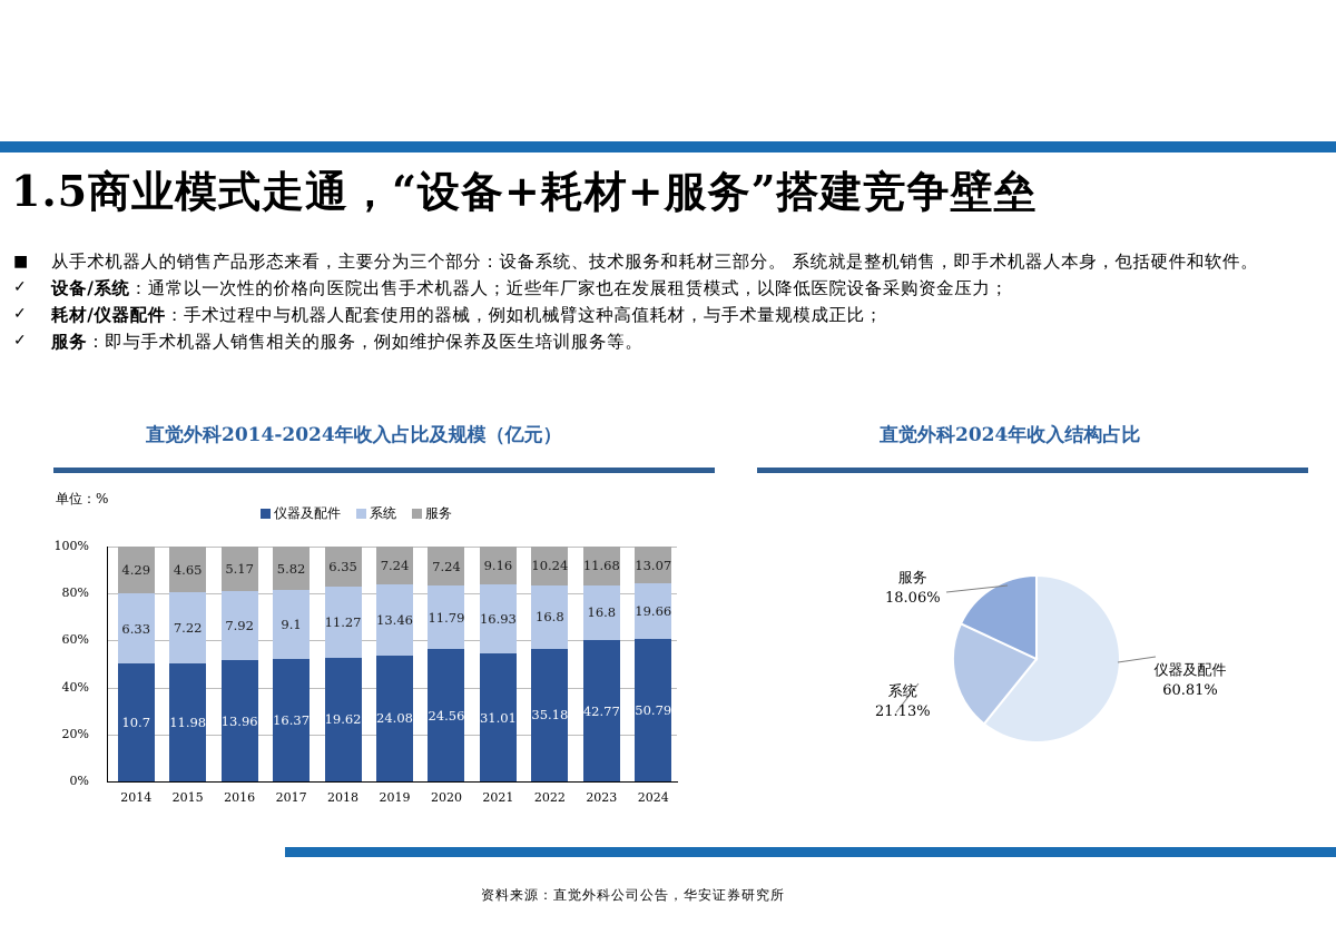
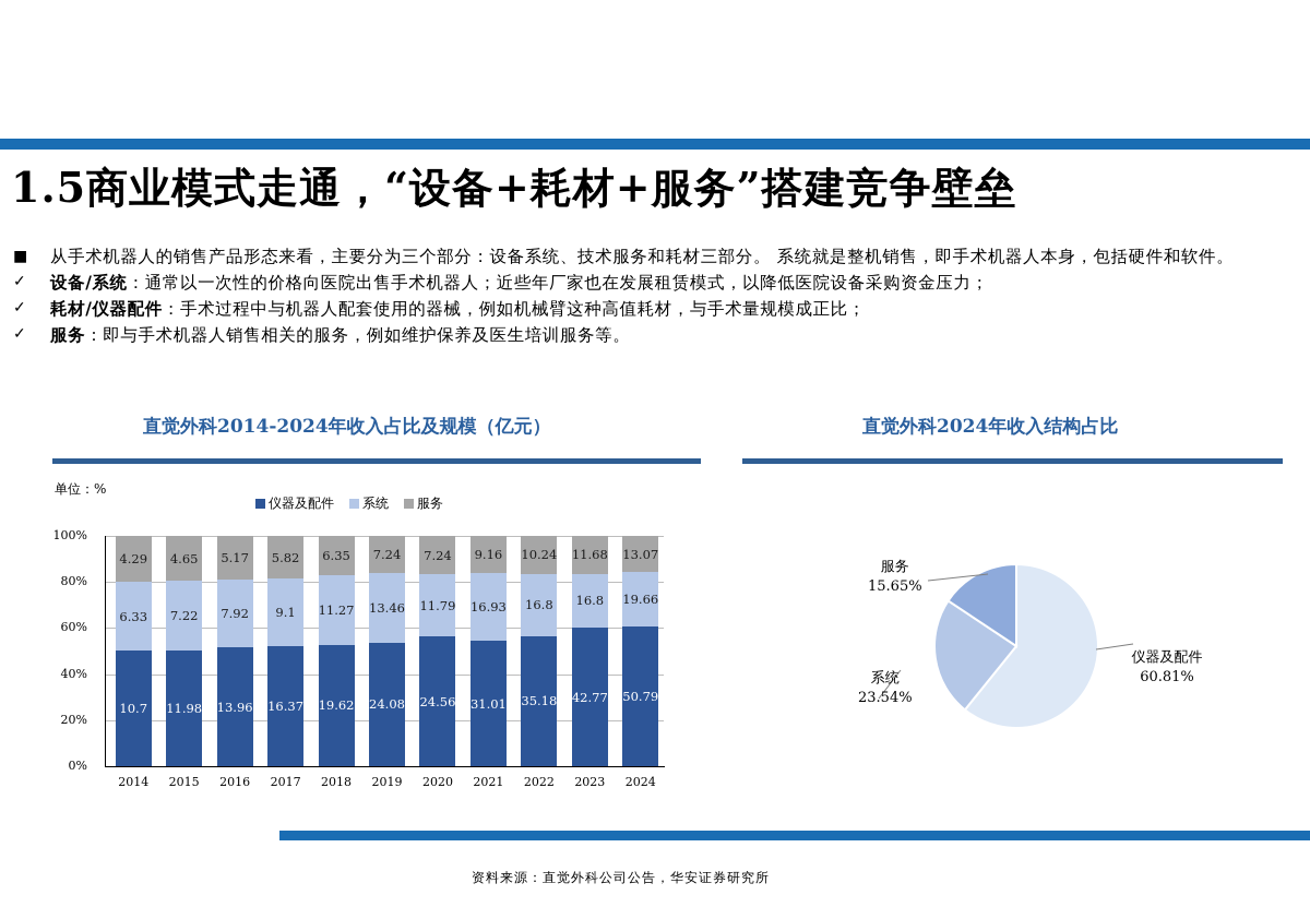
直觉外科2024年收入结构占比/系统: 21.13% -> 23.54%
直觉外科2024年收入结构占比/服务: 18.06% -> 15.65%
